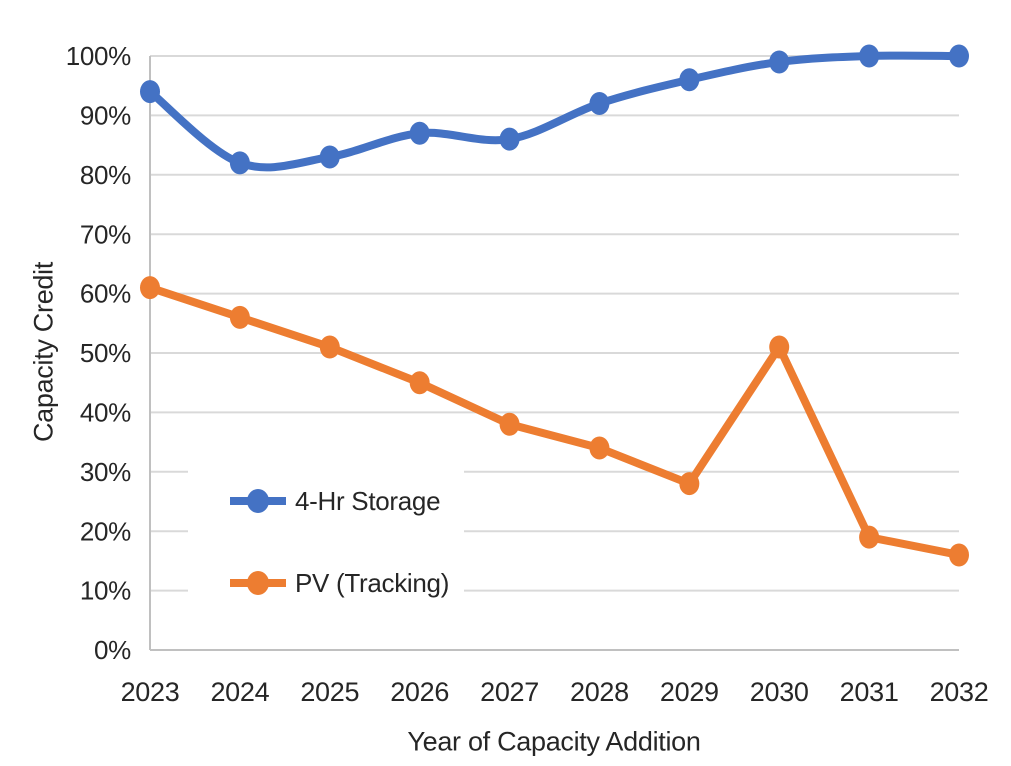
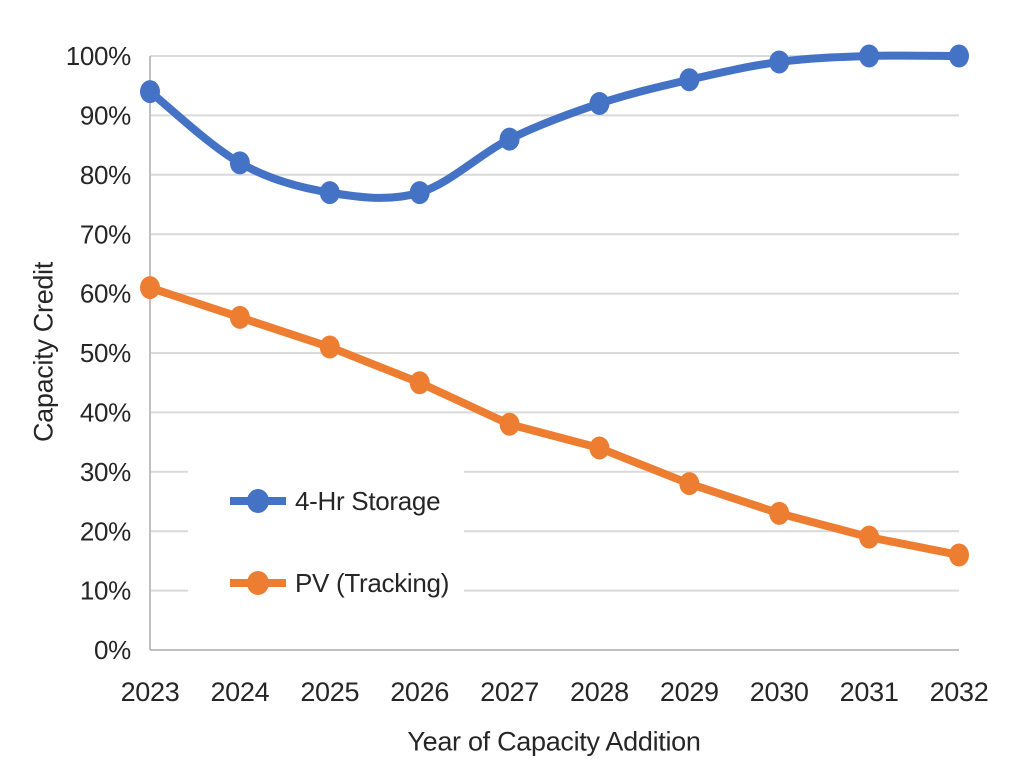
4-Hr Storage/2025: 83% -> 77%
4-Hr Storage/2026: 87% -> 77%
PV (Tracking)/2030: 51% -> 23%
